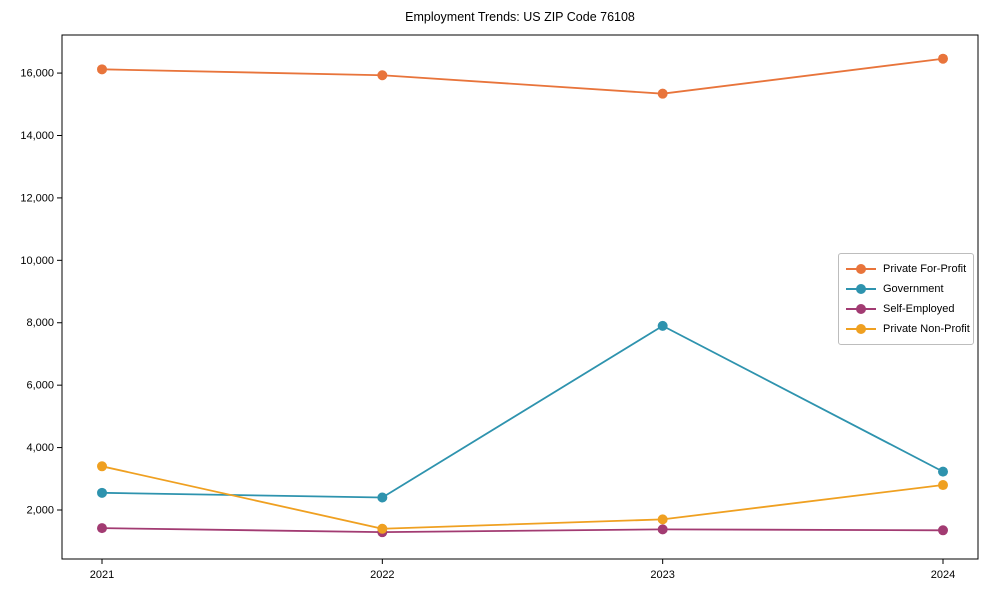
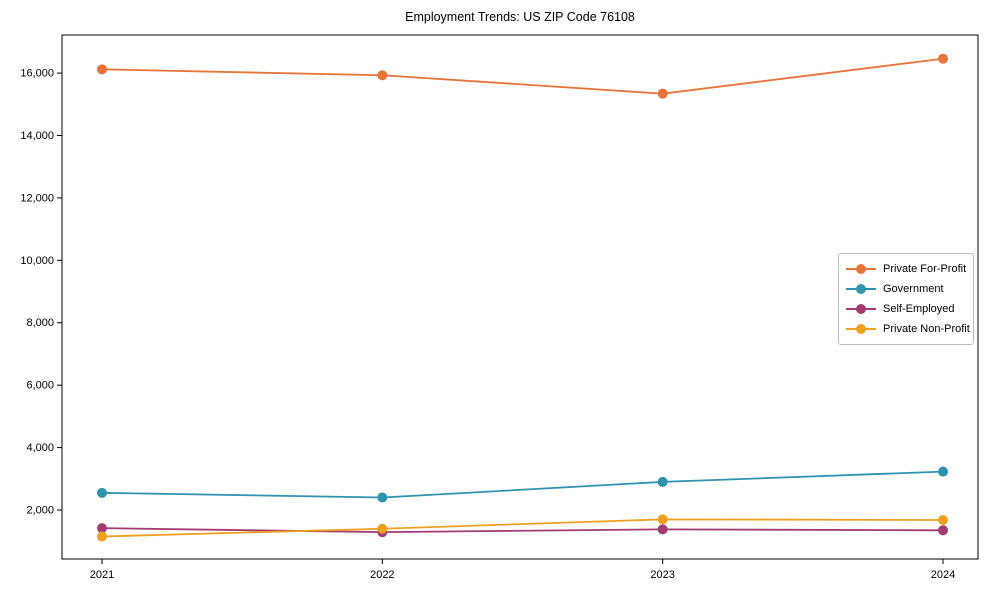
Private Non-Profit/2021: 3400 -> 1200
Government/2023: 7900 -> 2900
Private Non-Profit/2024: 2800 -> 1700
